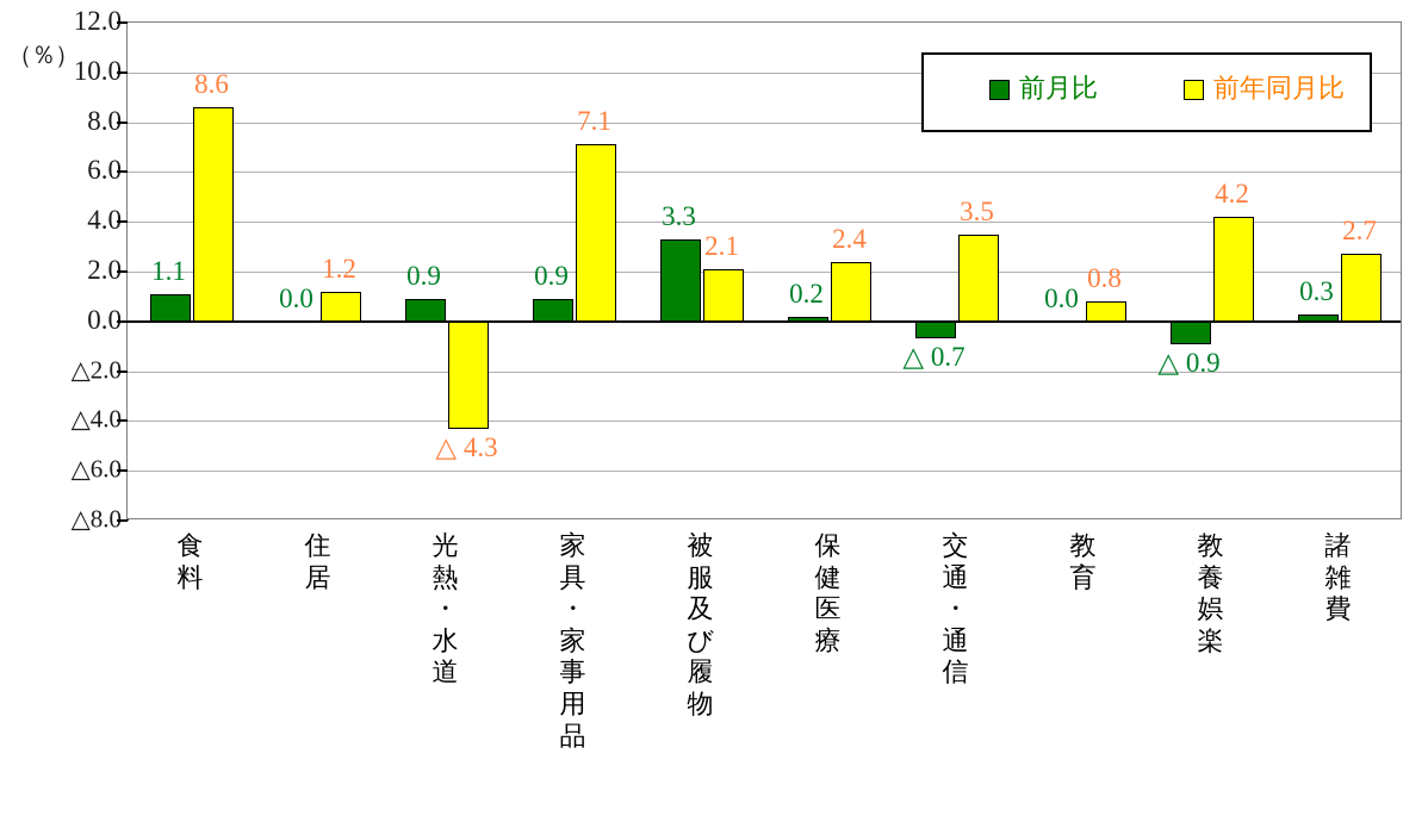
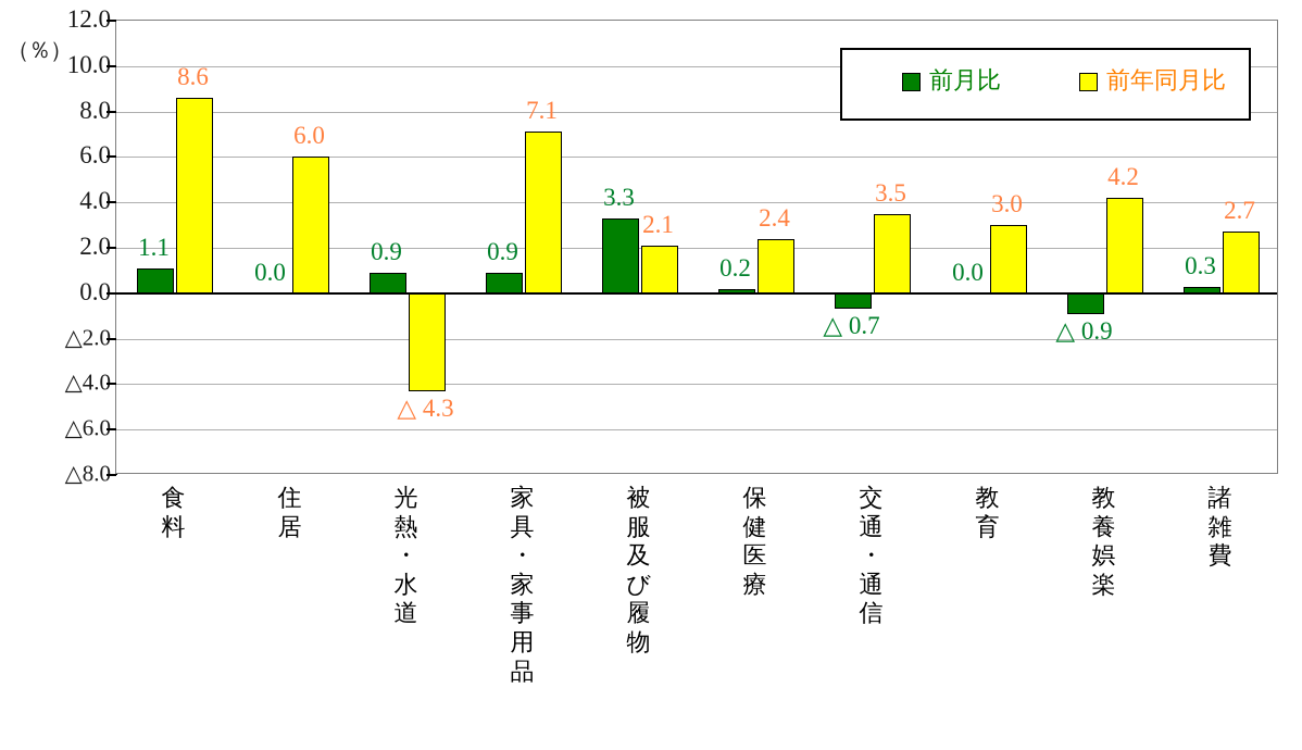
前年同月比/住居: 1.2 -> 6.0
前年同月比/教育: 0.8 -> 3.0
